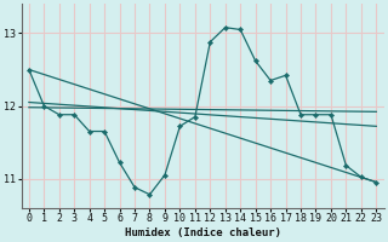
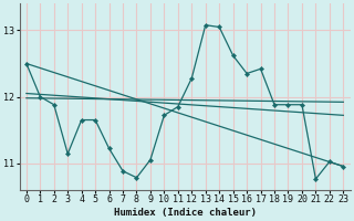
3: 11.88 -> 11.14
12: 12.88 -> 12.28
21: 11.18 -> 10.76
